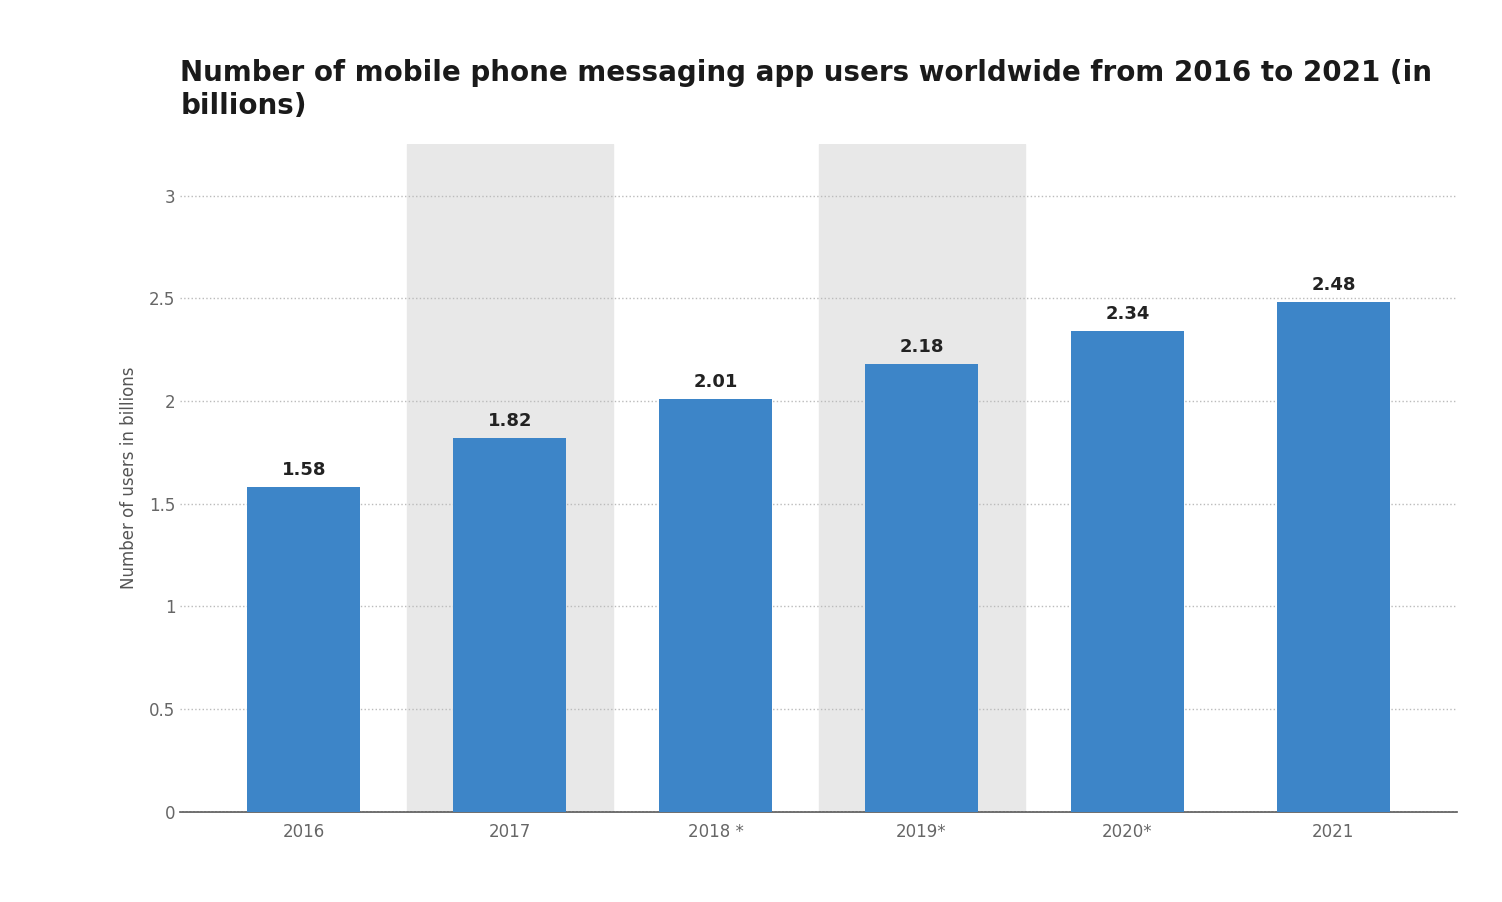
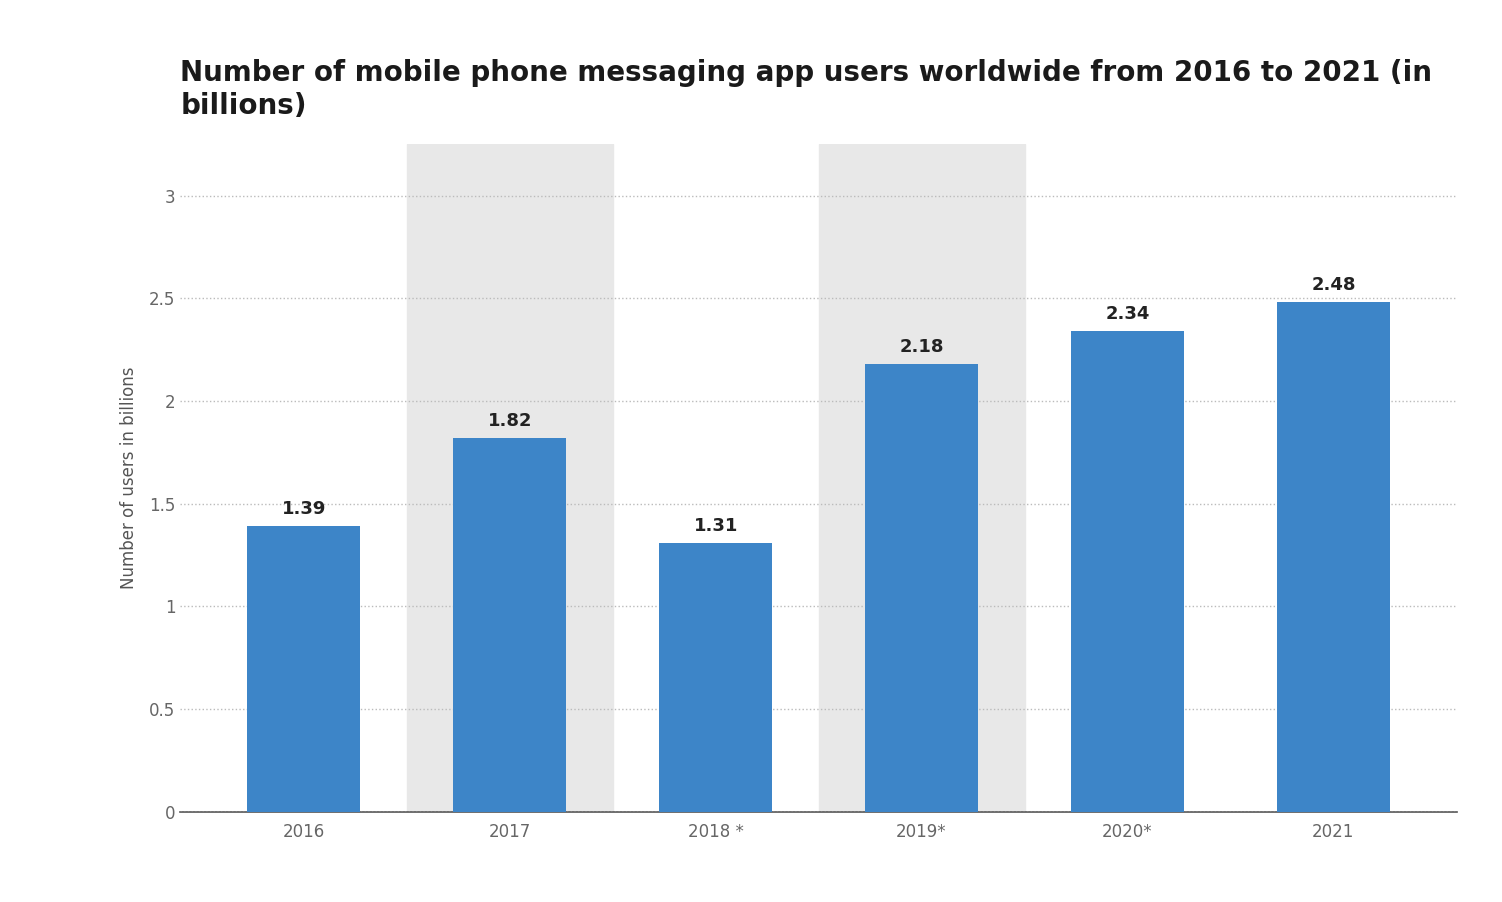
2016: 1.58 -> 1.39
2018 *: 2.01 -> 1.31
